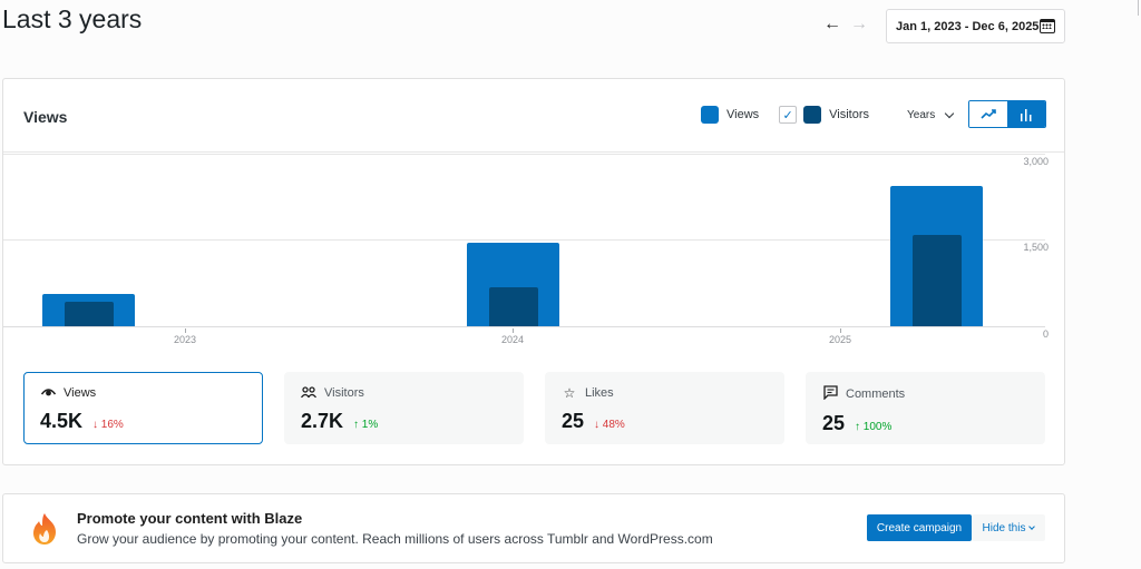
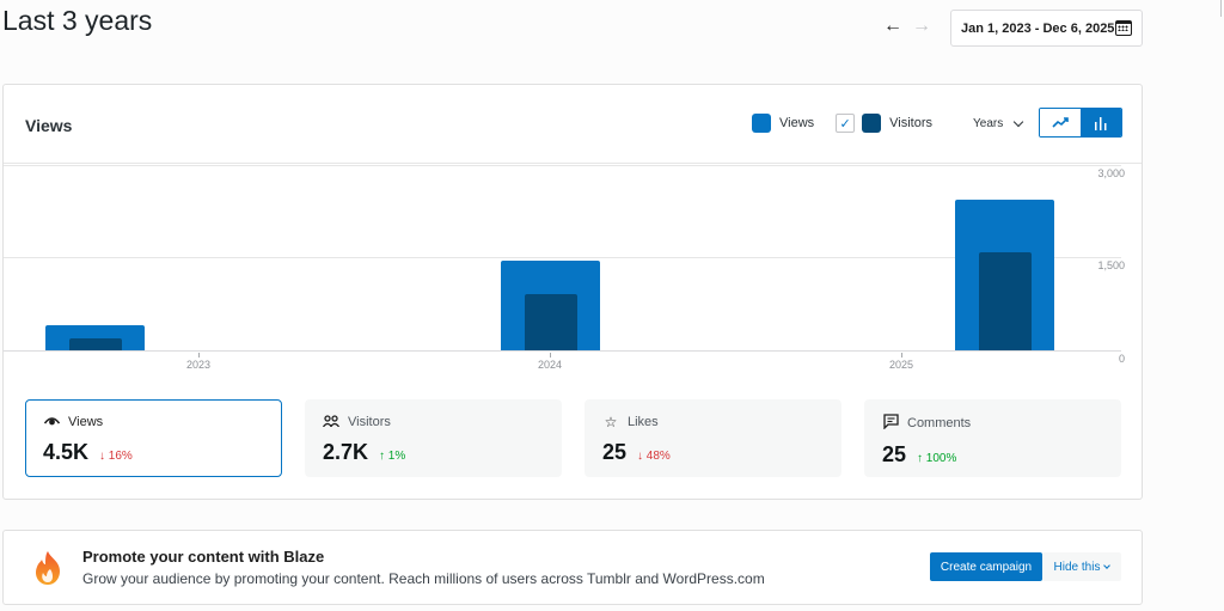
Views/2023: 600 -> 400
Visitors/2023: 400 -> 200
Visitors/2024: 700 -> 900
